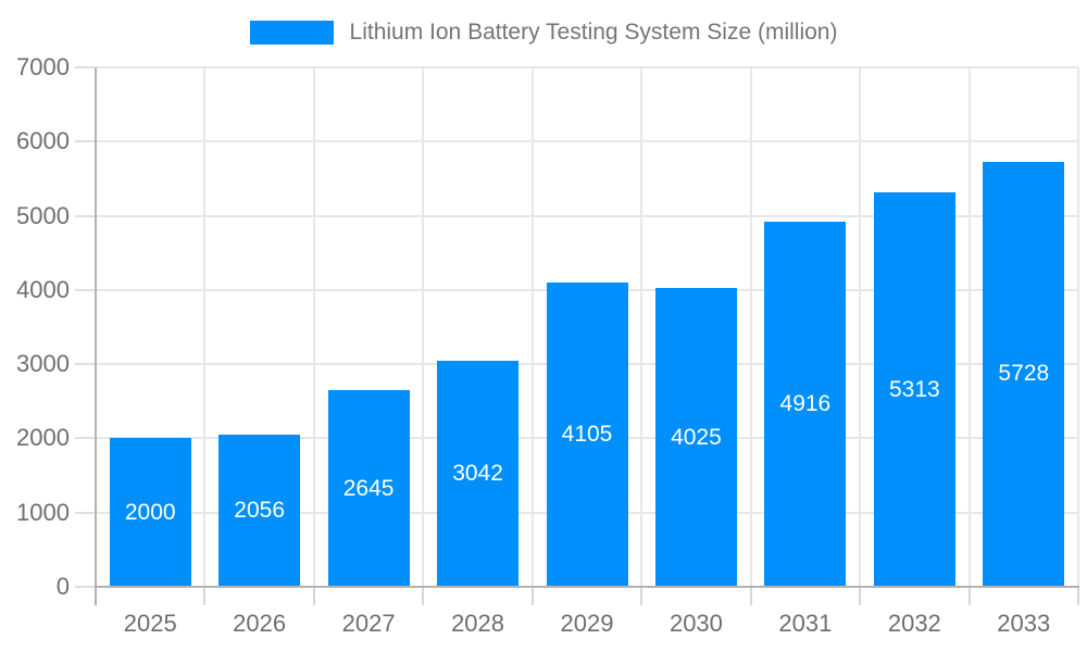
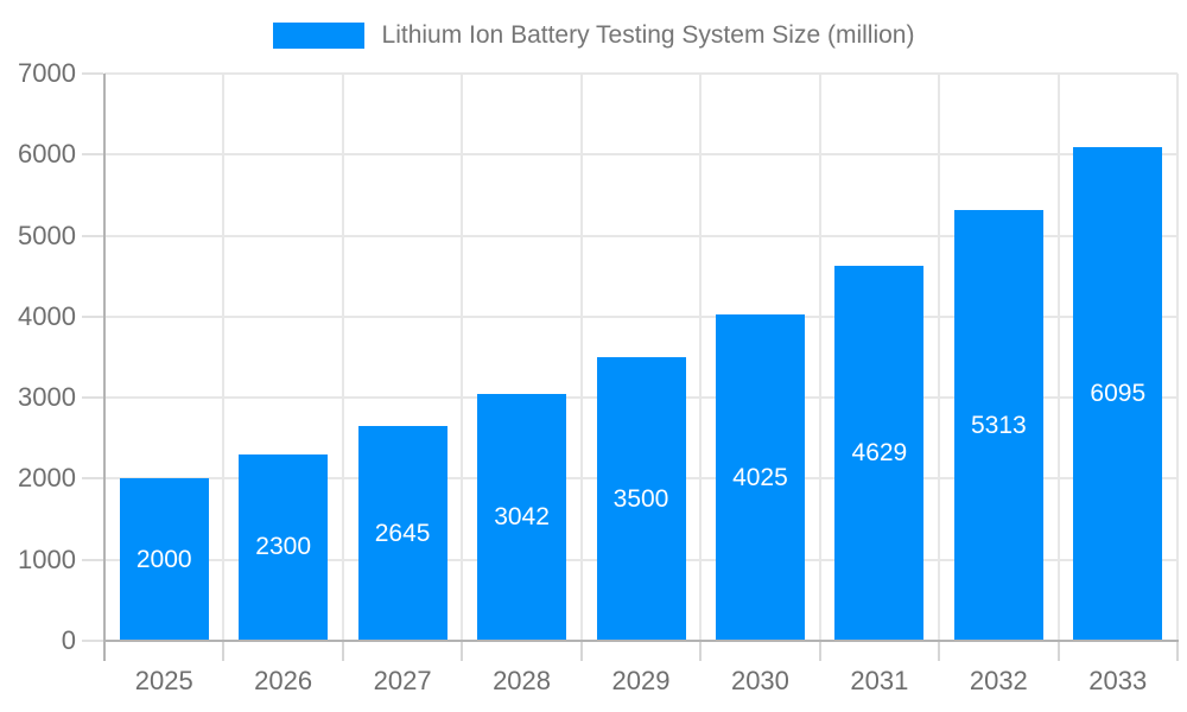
2026: 2056 -> 2300
2029: 4105 -> 3500
2031: 4916 -> 4629
2033: 5728 -> 6095
